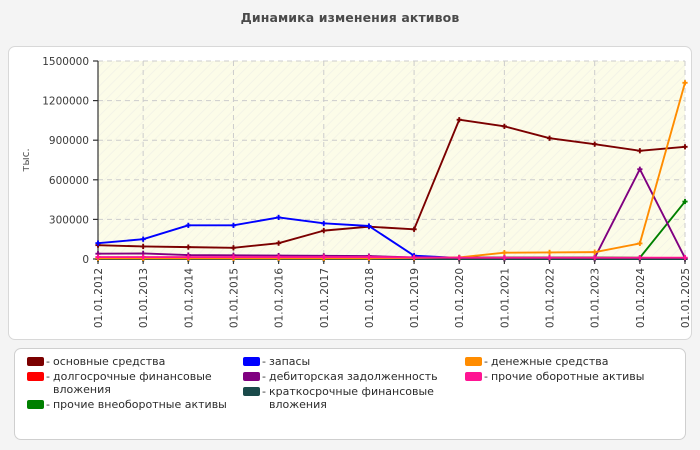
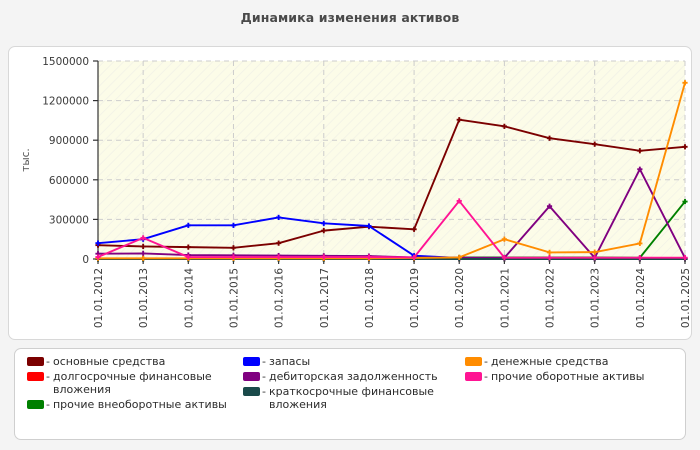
прочие оборотные активы/01.01.2013: 20000 -> 160000
прочие оборотные активы/01.01.2020: 10000 -> 440000
денежные средства/01.01.2021: 50000 -> 150000
дебиторская задолженность/01.01.2022: 10000 -> 400000
